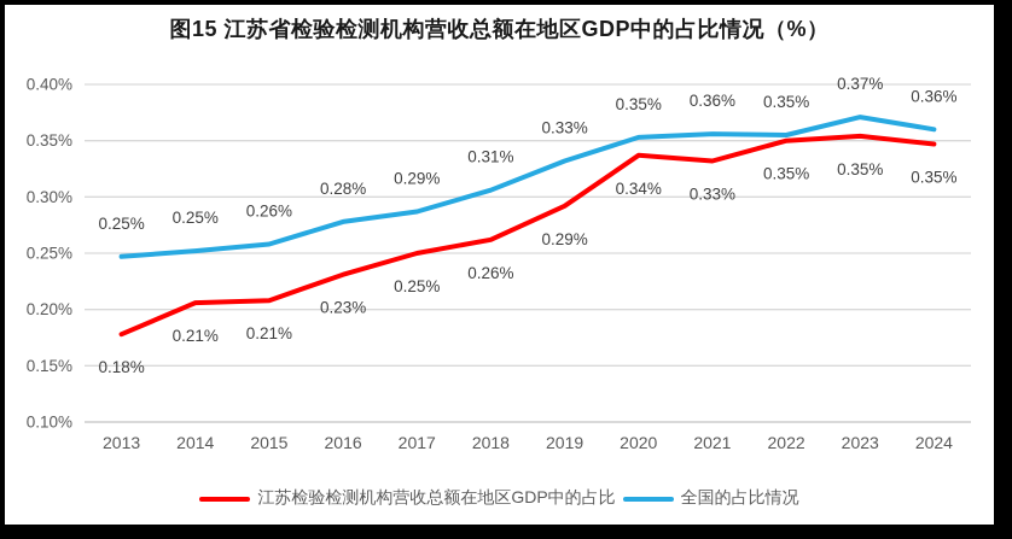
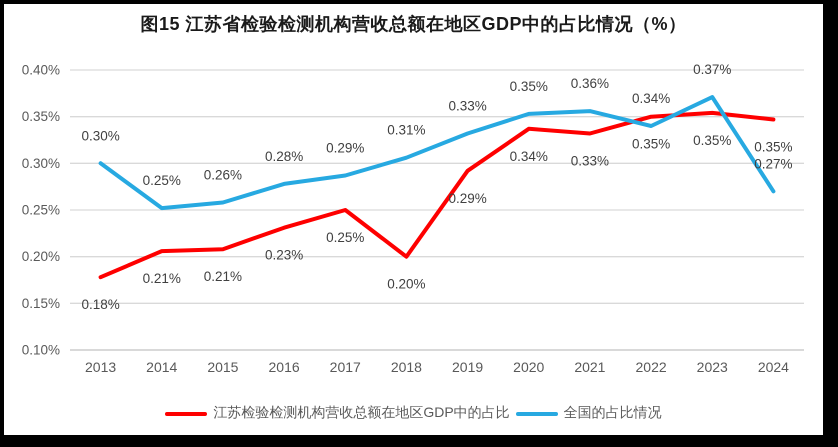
全国的占比情况/2013: 0.25% -> 0.30%
江苏检验检测机构营收总额在地区GDP中的占比/2018: 0.26% -> 0.20%
全国的占比情况/2022: 0.35% -> 0.34%
全国的占比情况/2024: 0.36% -> 0.27%
